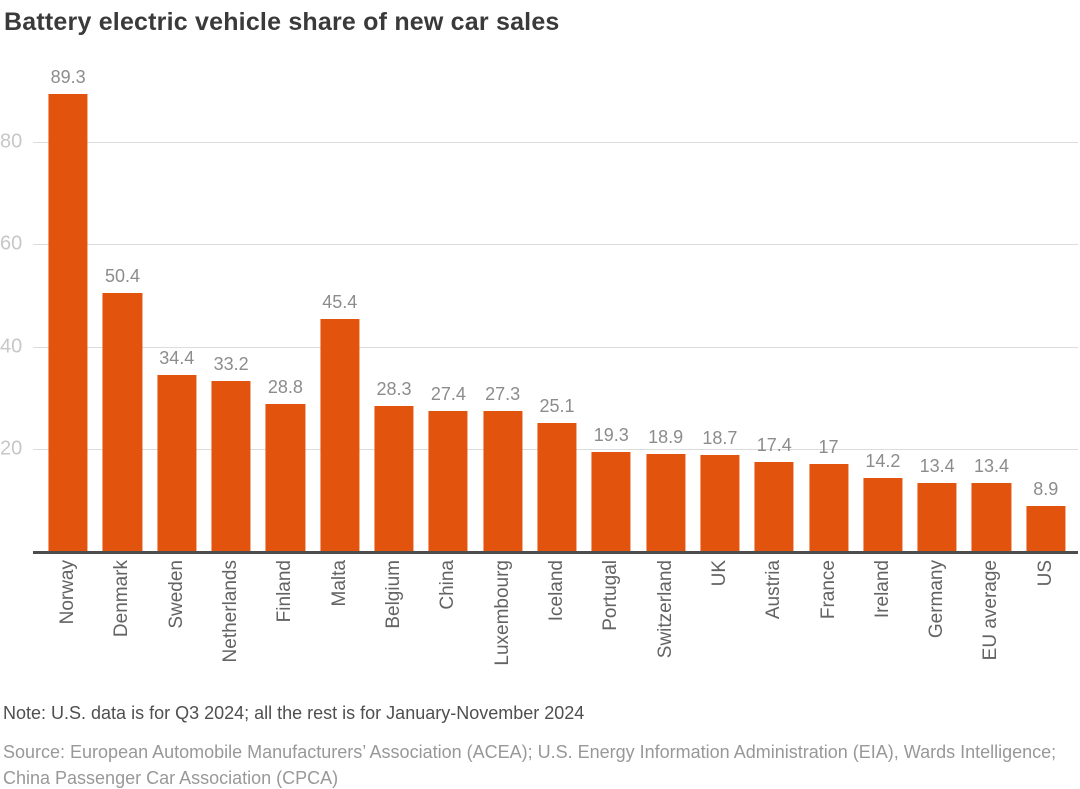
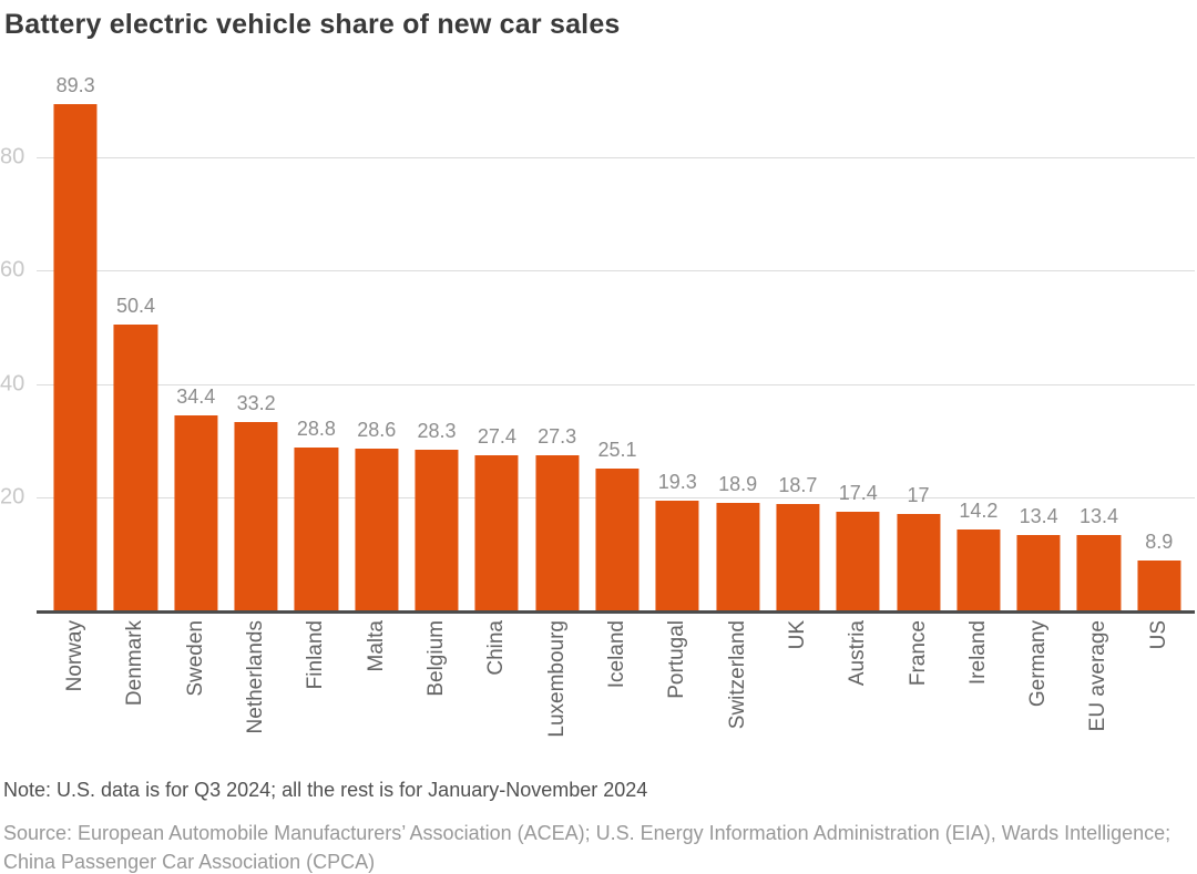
Malta: 45.4 -> 28.6
